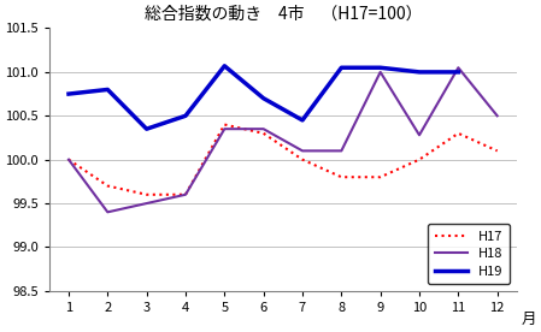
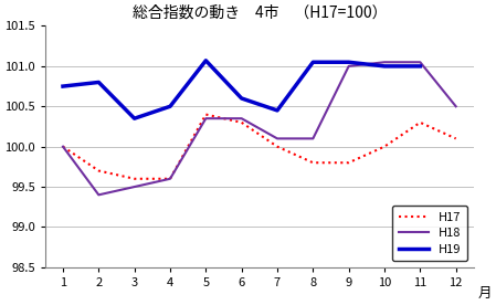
H19/6: 100.70 -> 100.60
H18/10: 100.28 -> 101.05
